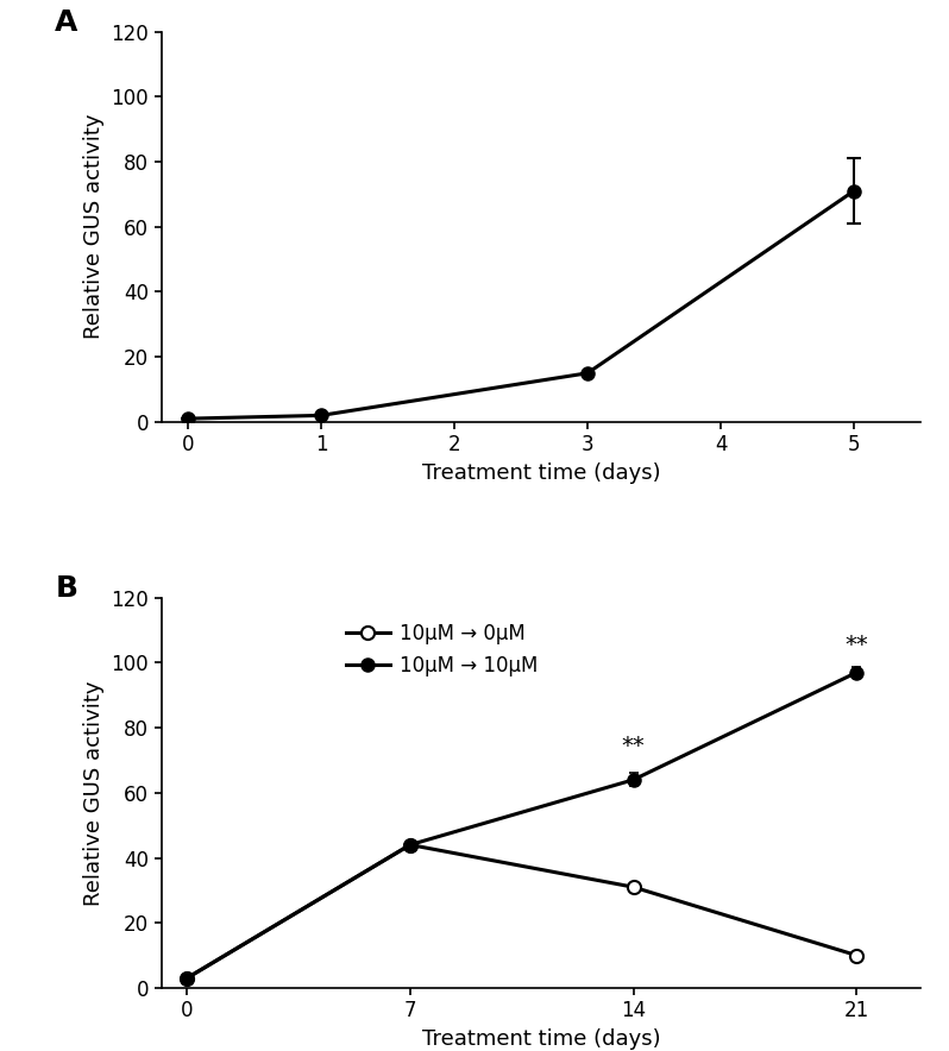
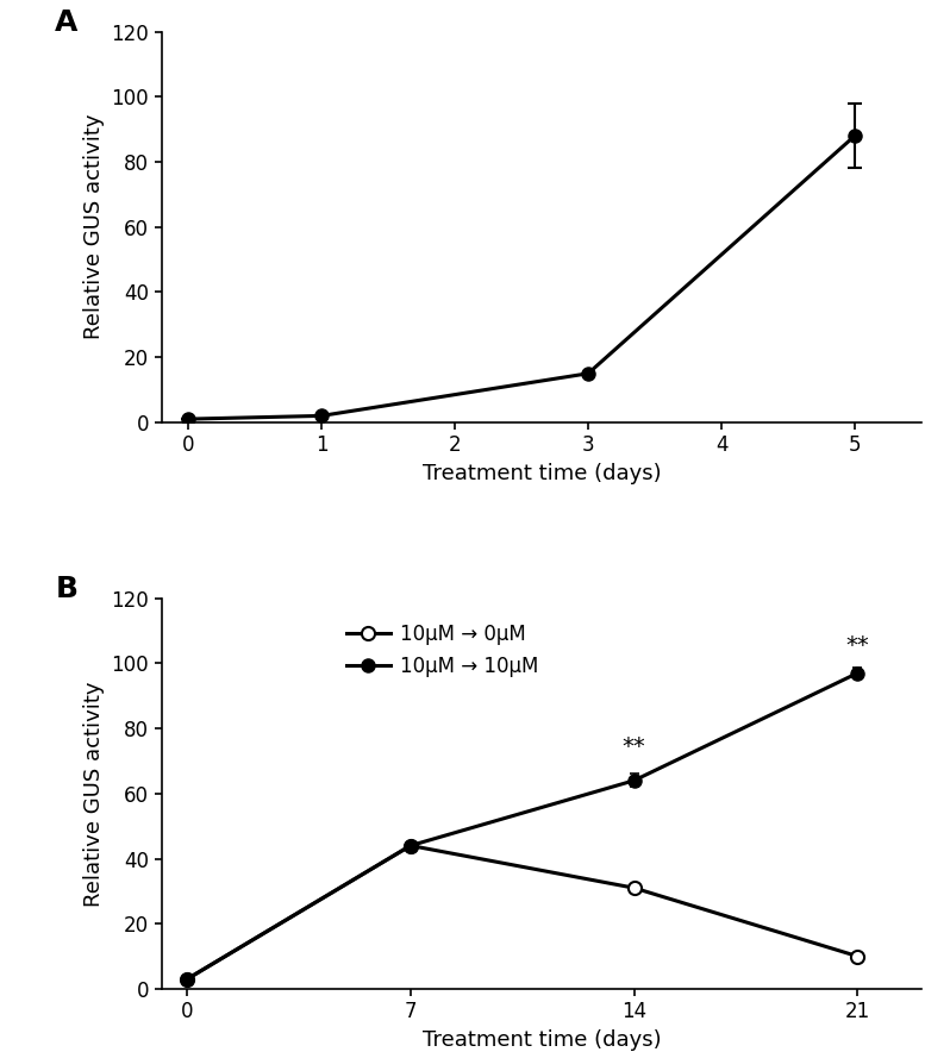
5: 71 -> 88
